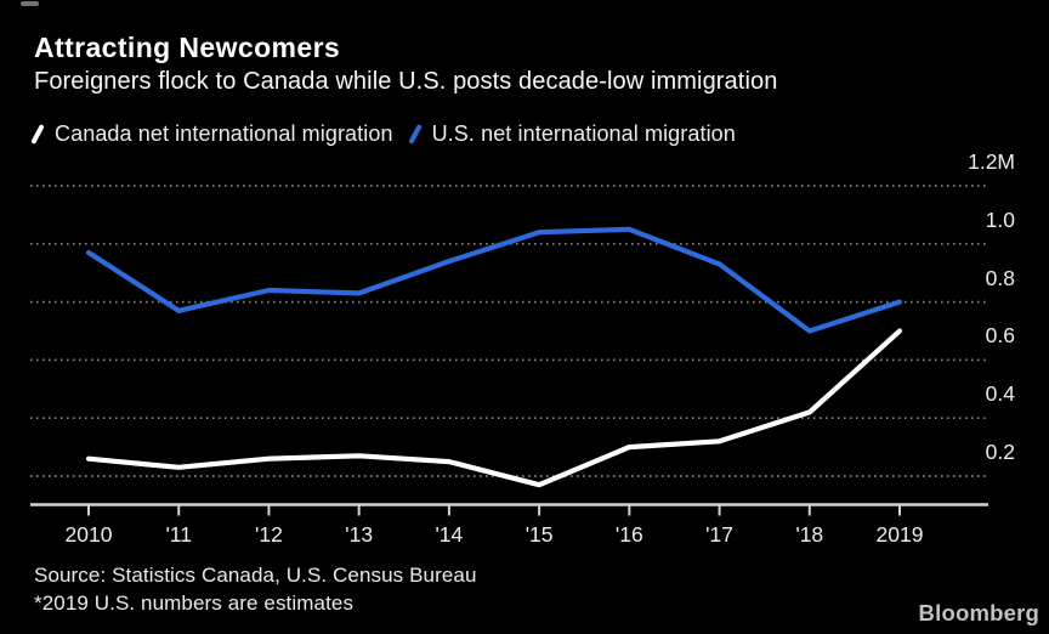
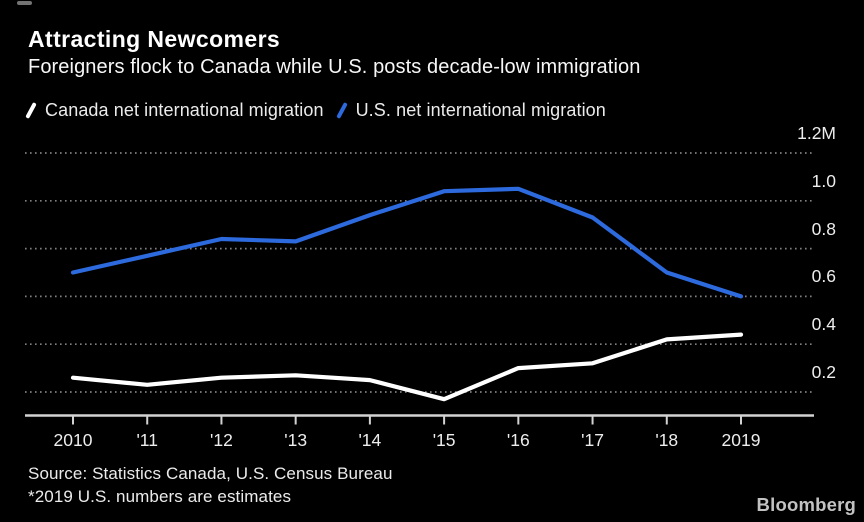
U.S. net international migration/2010: 0.97M -> 0.70M
Canada net international migration/2019: 0.70M -> 0.44M
U.S. net international migration/2019: 0.80M -> 0.60M
